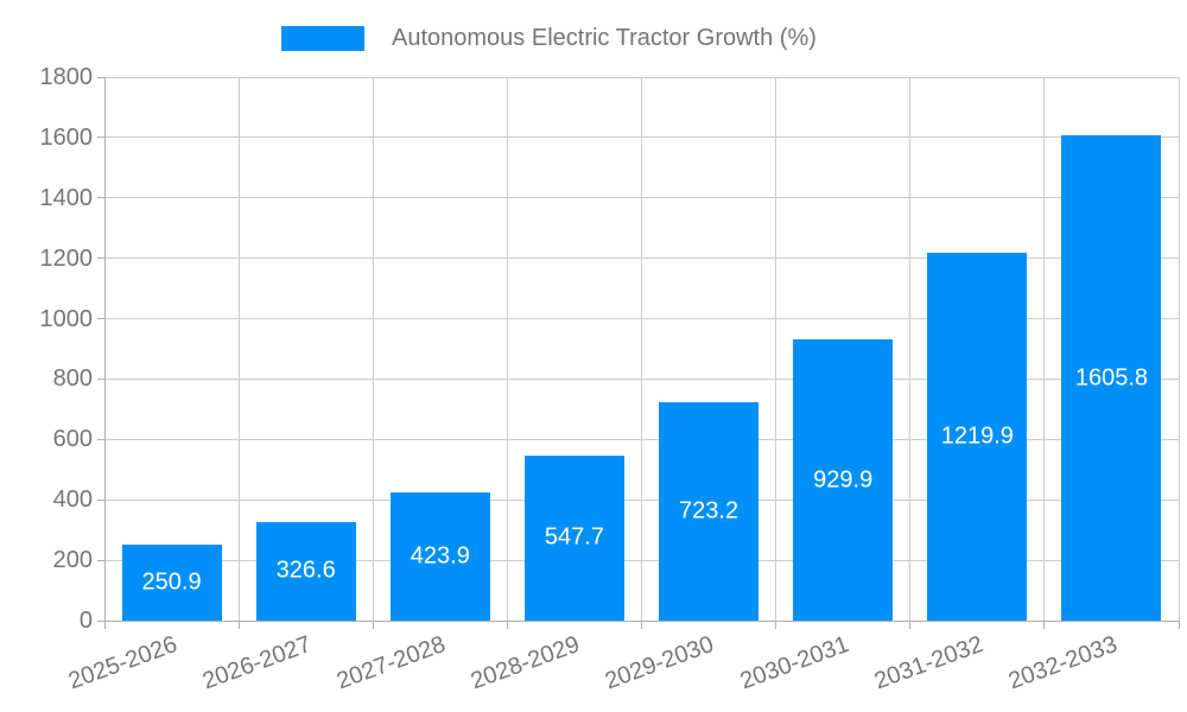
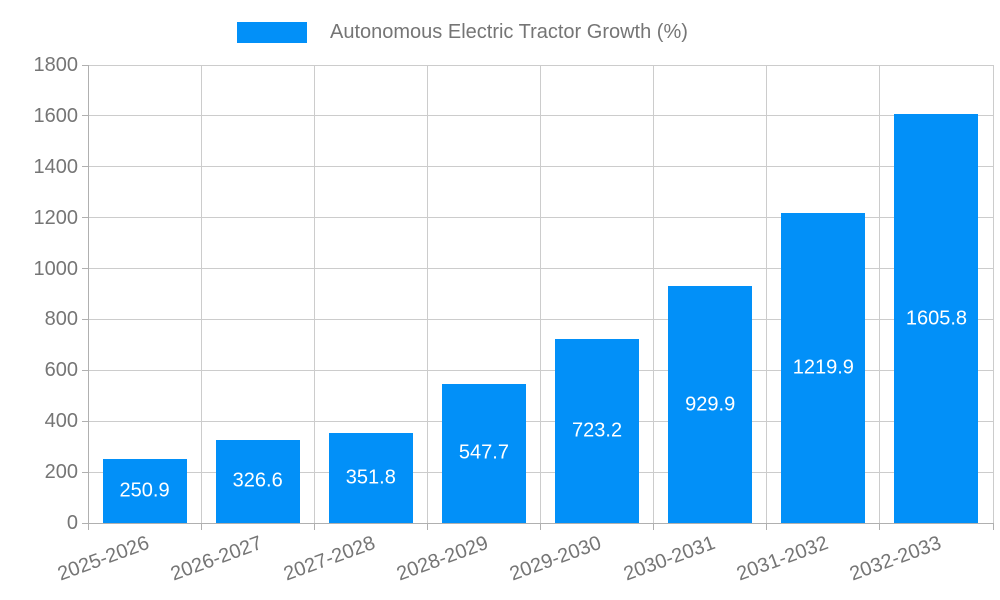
2027-2028: 423.9 -> 351.8
